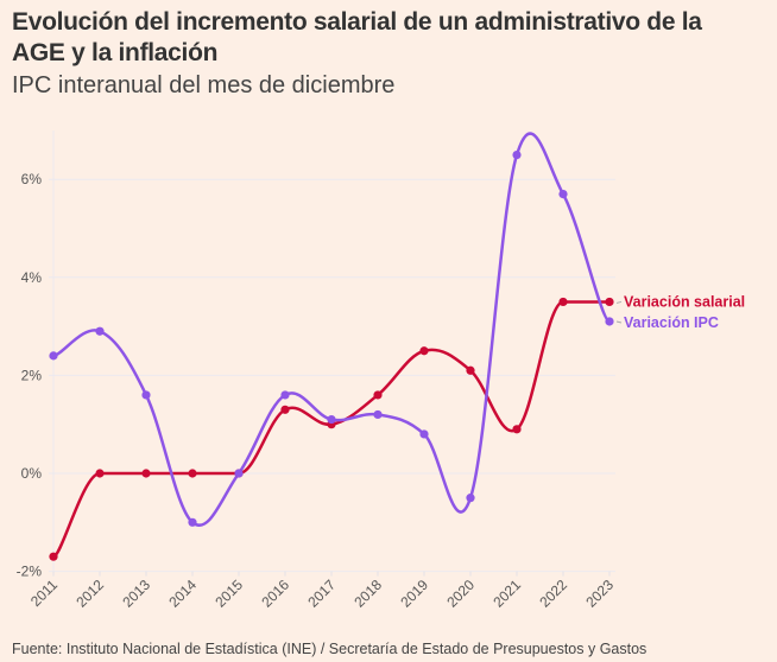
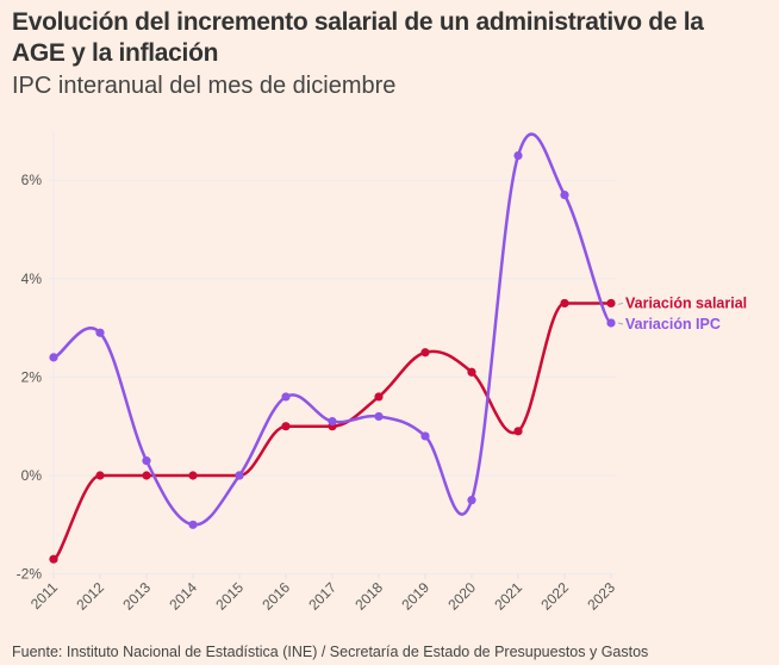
Variación IPC/2013: 1.6% -> 0.3%
Variación salarial/2016: 1.3% -> 1.0%
